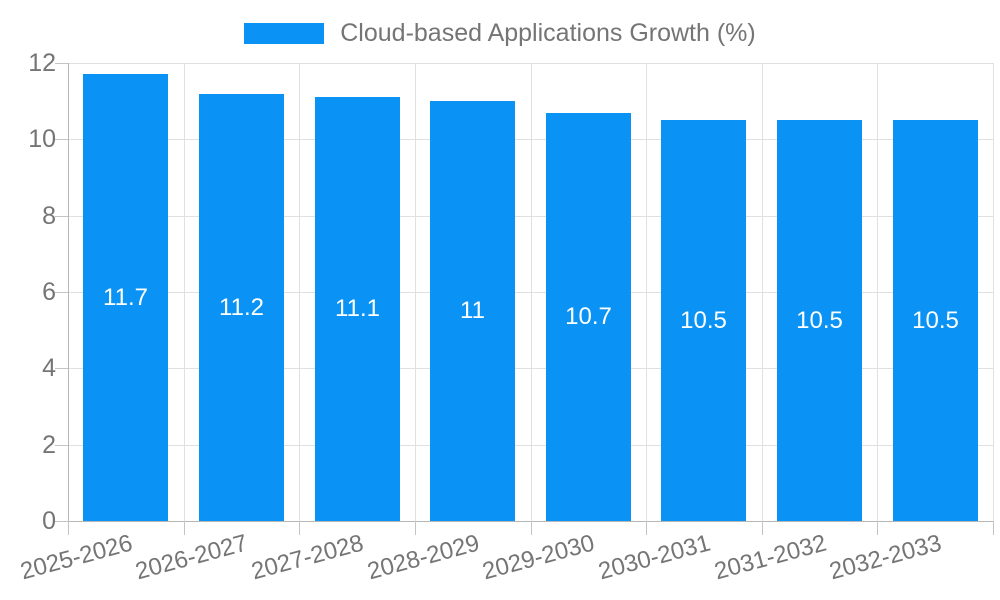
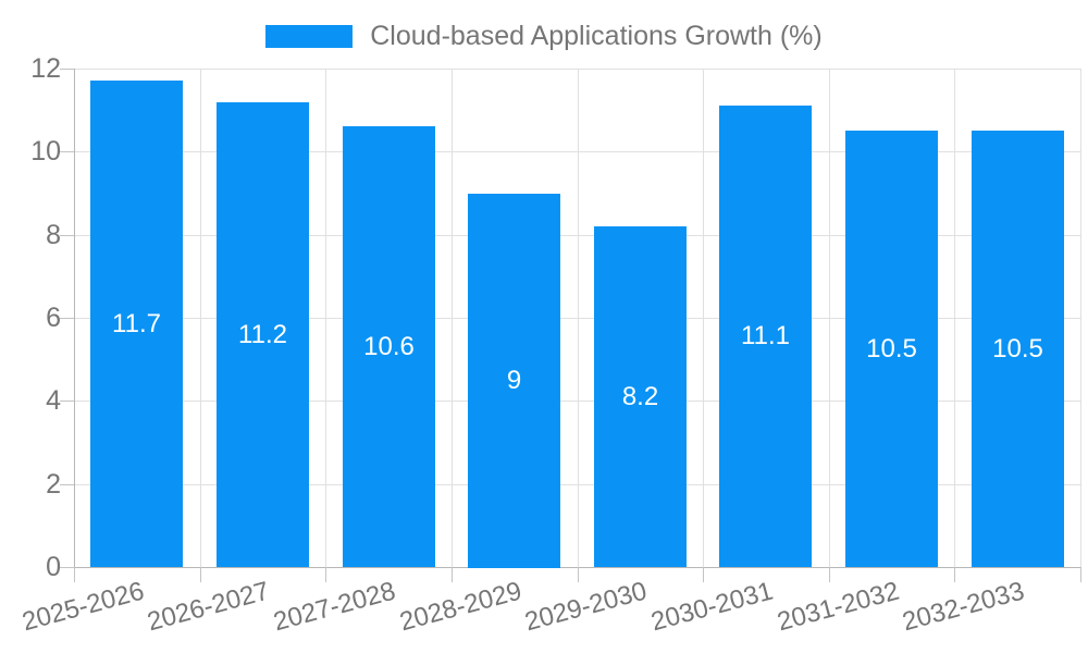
2027-2028: 11.1 -> 10.6
2028-2029: 11 -> 9
2029-2030: 10.7 -> 8.2
2030-2031: 10.5 -> 11.1
